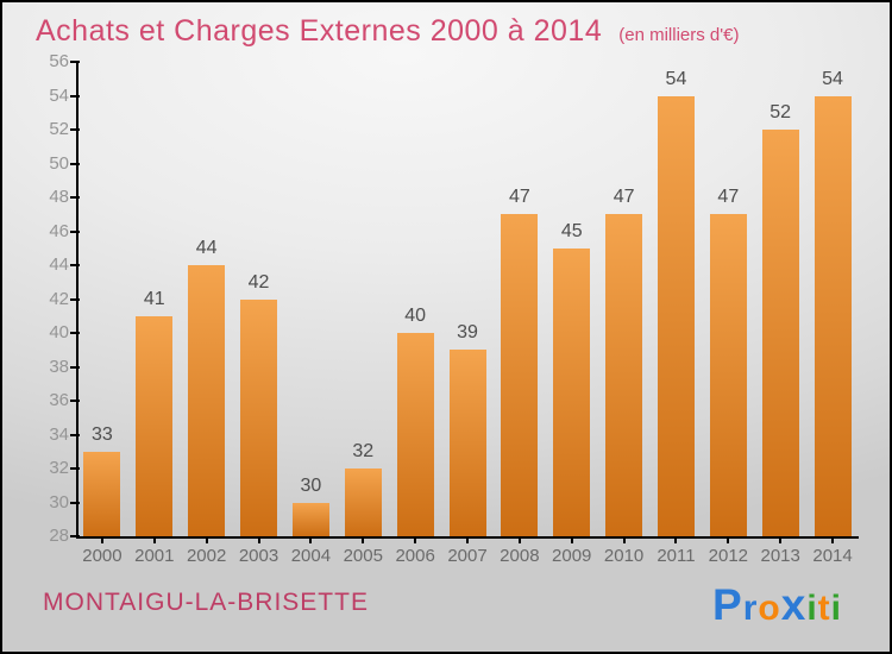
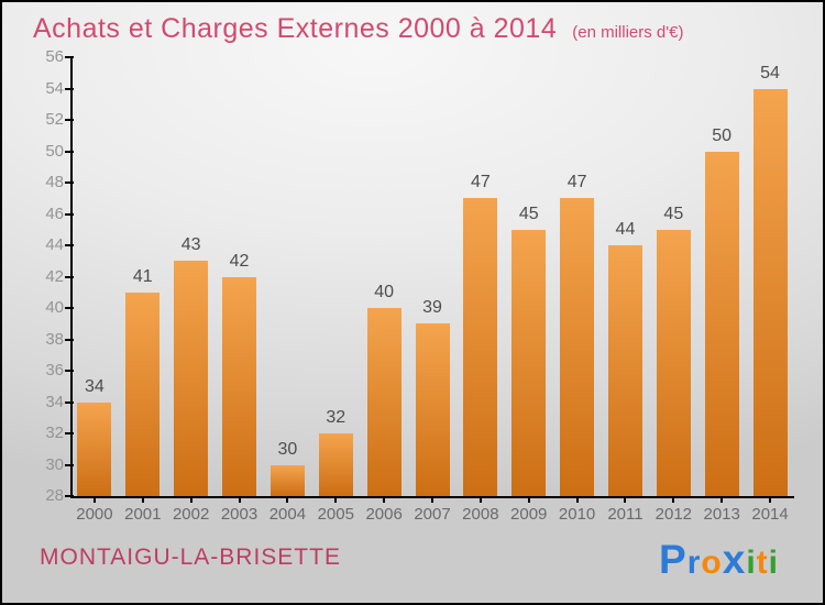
2000: 33 -> 34
2002: 44 -> 43
2011: 54 -> 44
2012: 47 -> 45
2013: 52 -> 50
